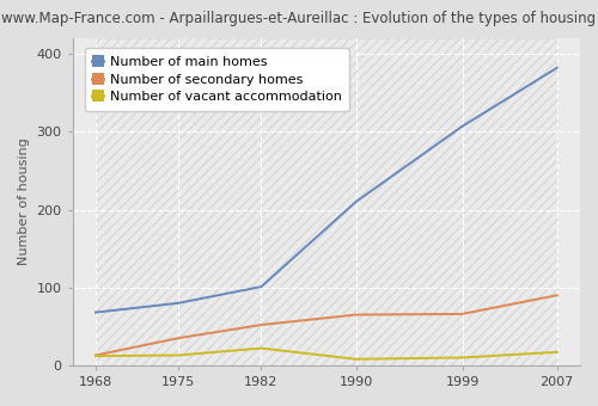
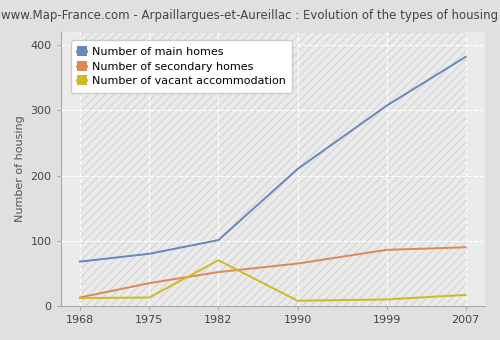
Number of vacant accommodation/1982: 22 -> 70
Number of secondary homes/1999: 66 -> 86
